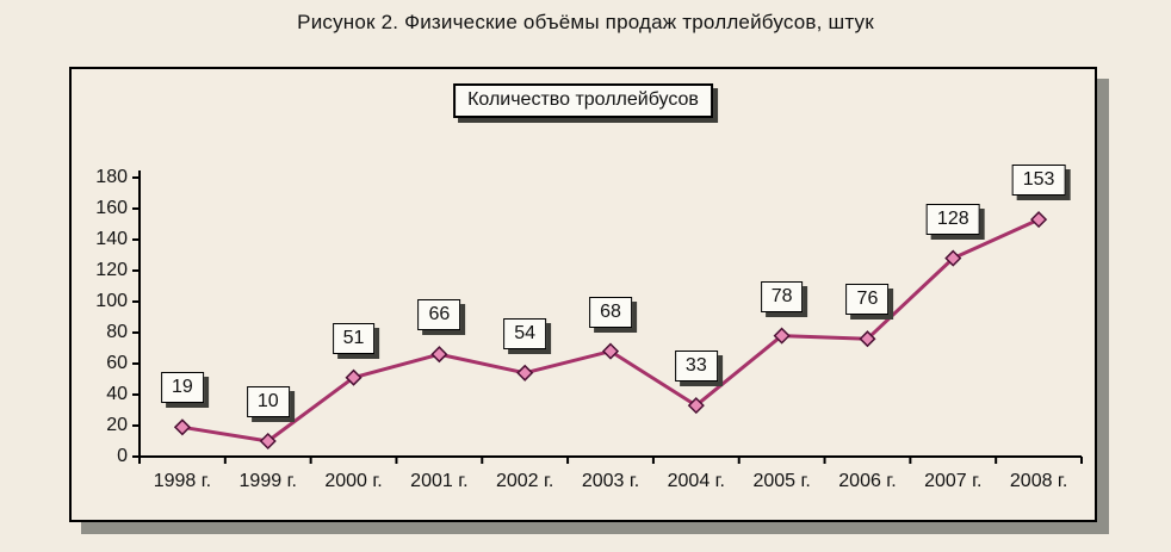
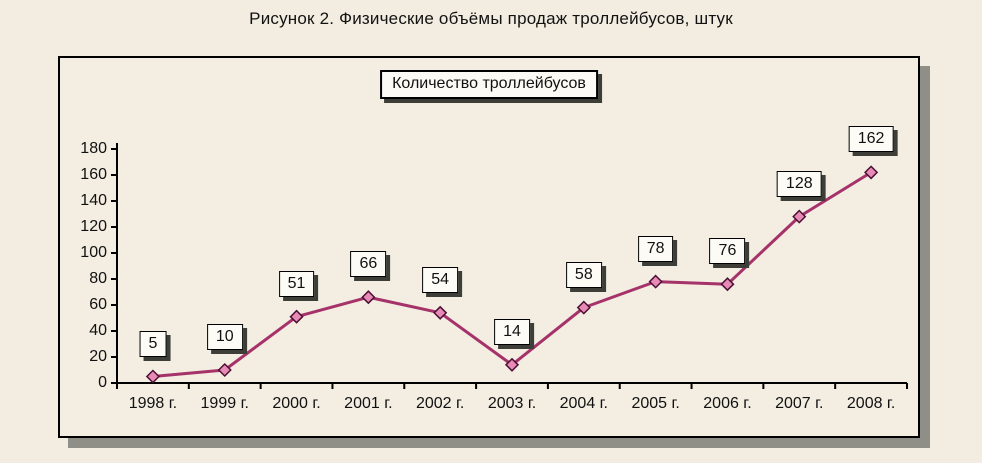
1998 г.: 19 -> 5
2003 г.: 68 -> 14
2004 г.: 33 -> 58
2008 г.: 153 -> 162
